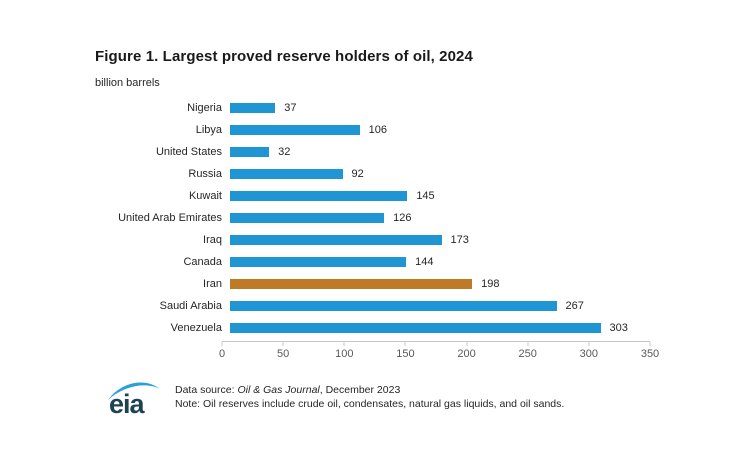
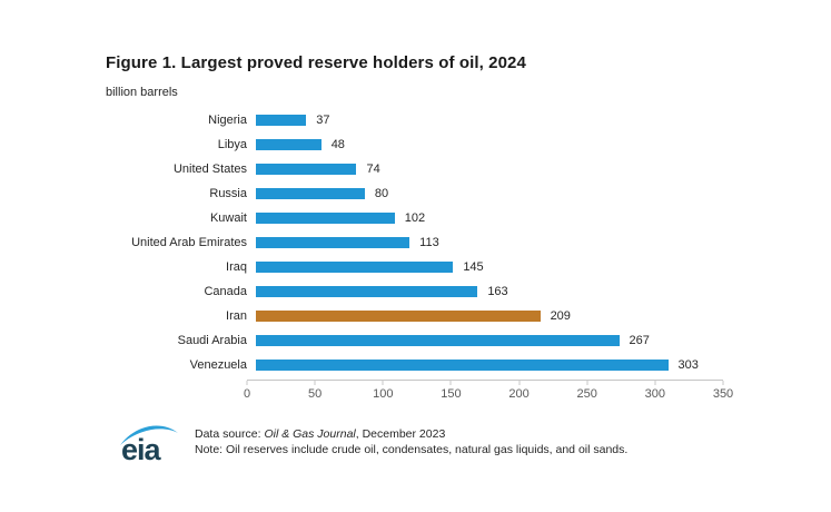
Libya: 106 -> 48
United States: 32 -> 74
Russia: 92 -> 80
Kuwait: 145 -> 102
United Arab Emirates: 126 -> 113
Iraq: 173 -> 145
Canada: 144 -> 163
Iran: 198 -> 209
